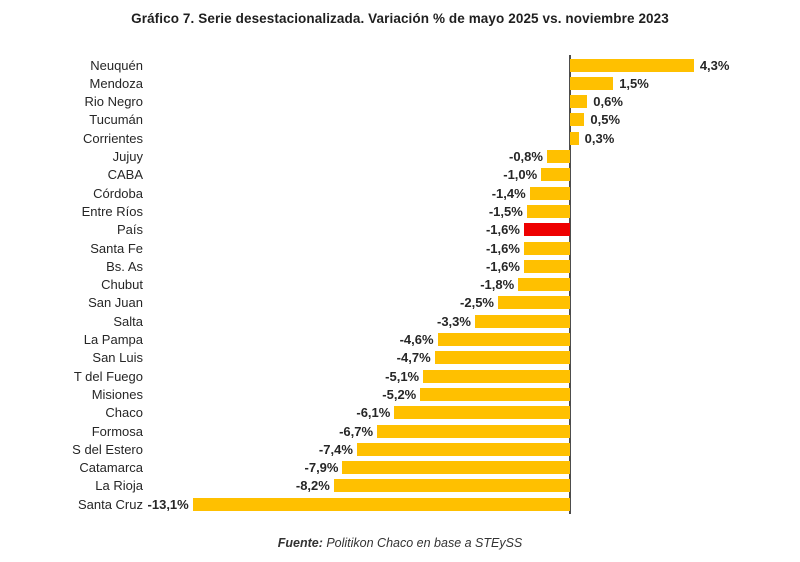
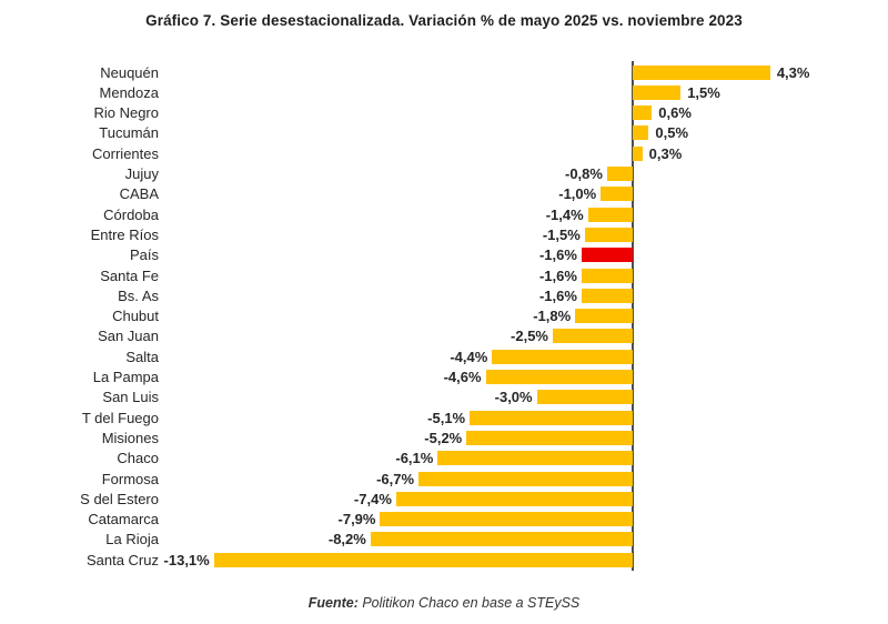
Salta: -3,3% -> -4,4%
San Luis: -4,7% -> -3,0%
